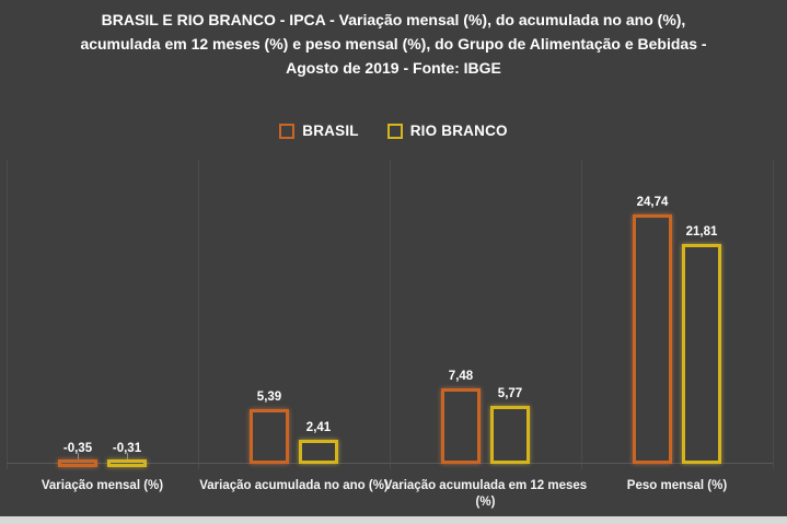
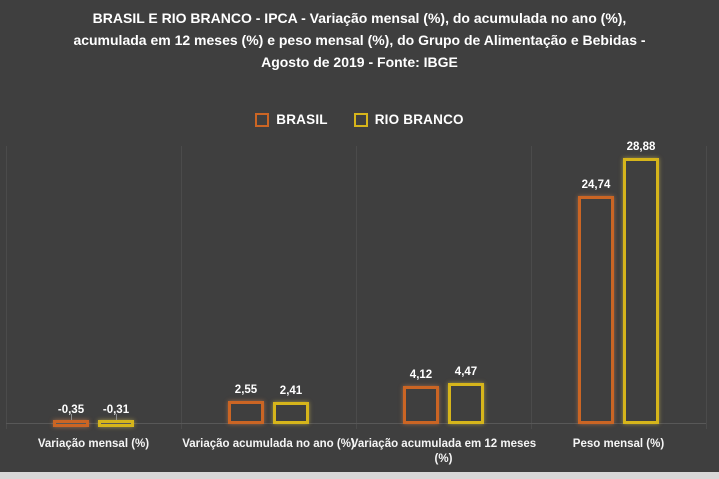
BRASIL/Variação acumulada no ano (%): 5,39 -> 2,55
BRASIL/Variação acumulada em 12 meses (%): 7,48 -> 4,12
RIO BRANCO/Variação acumulada em 12 meses (%): 5,77 -> 4,47
RIO BRANCO/Peso mensal (%): 21,81 -> 28,88
